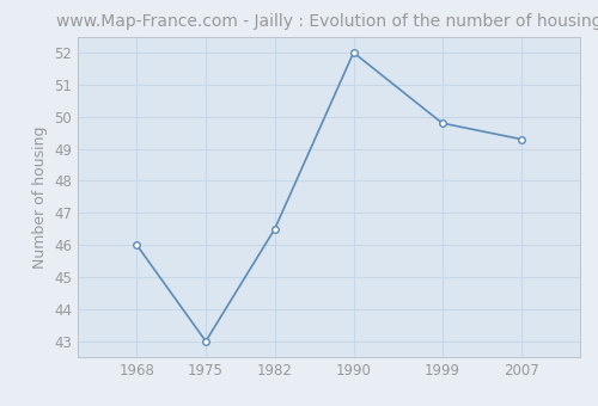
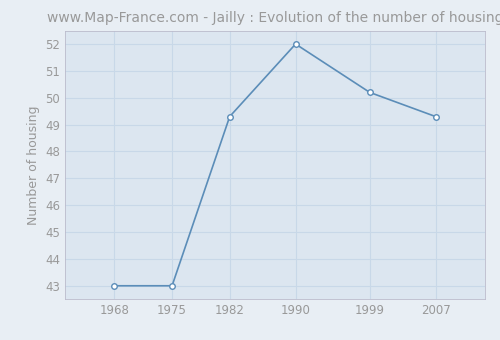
1968: 46.0 -> 43.0
1982: 46.5 -> 49.3
1999: 49.8 -> 50.2
